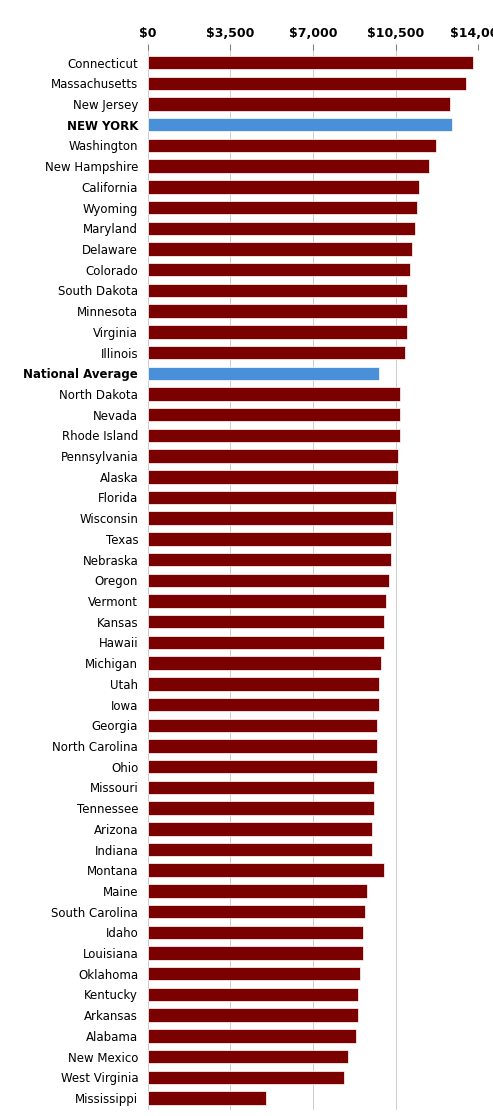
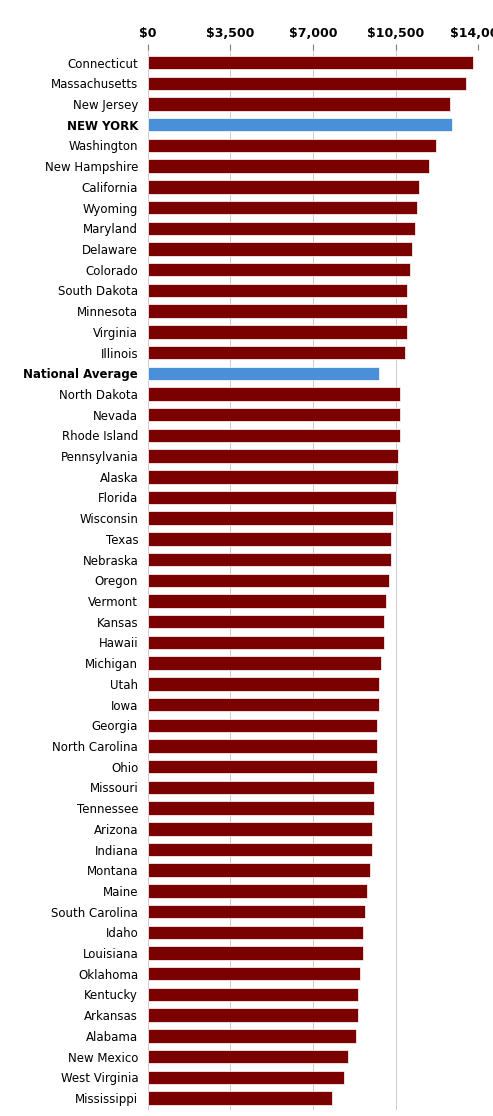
Montana: $10,000 -> $9,400
Mississippi: $5,000 -> $7,800
